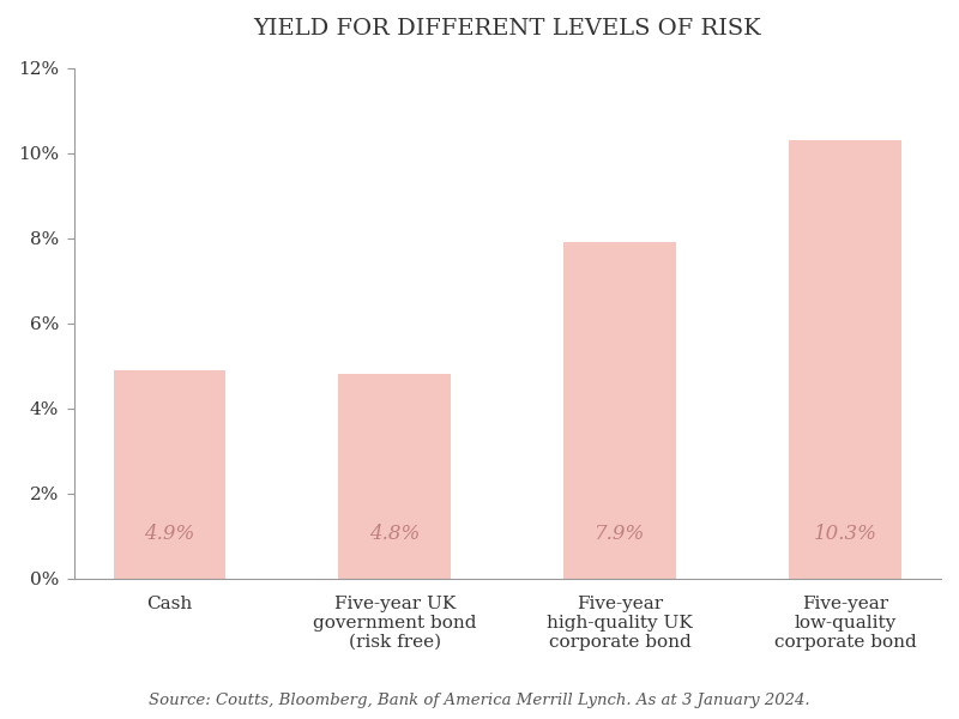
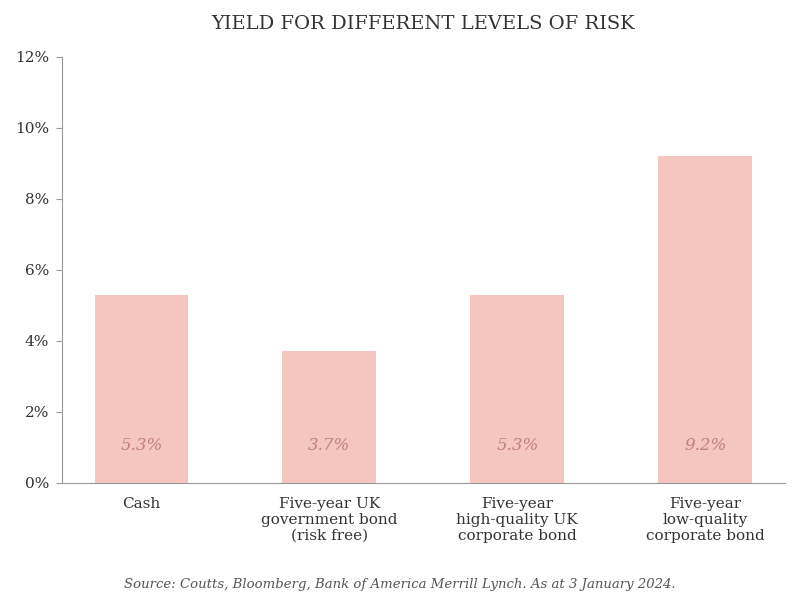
Cash: 4.9% -> 5.3%
Five-year UK government bond (risk free): 4.8% -> 3.7%
Five-year high-quality UK corporate bond: 7.9% -> 5.3%
Five-year low-quality corporate bond: 10.3% -> 9.2%
